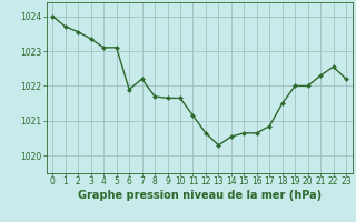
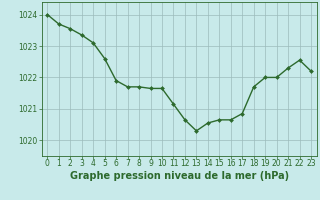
5: 1023.10 -> 1022.60
7: 1022.20 -> 1021.70
18: 1021.50 -> 1021.70
